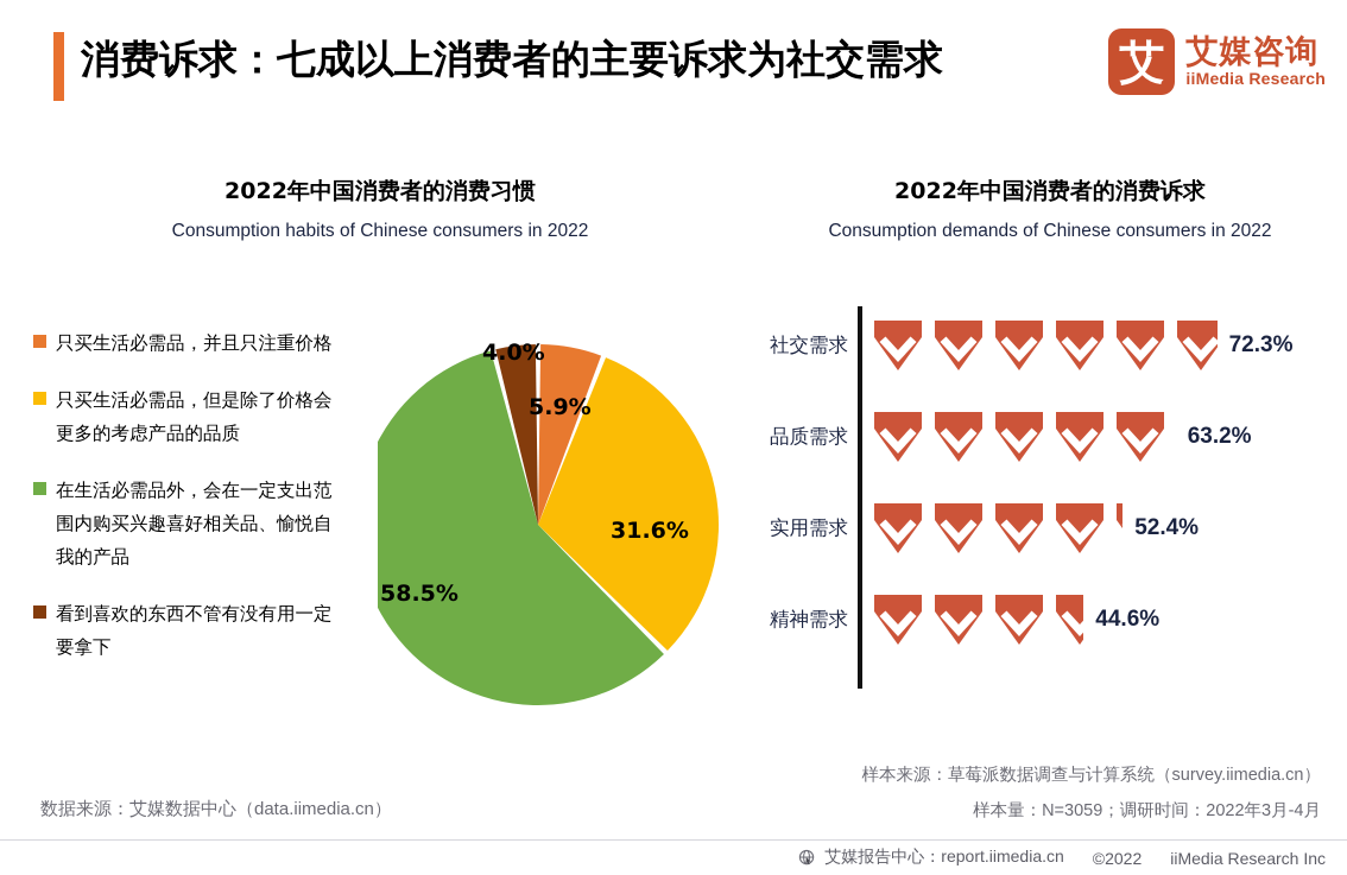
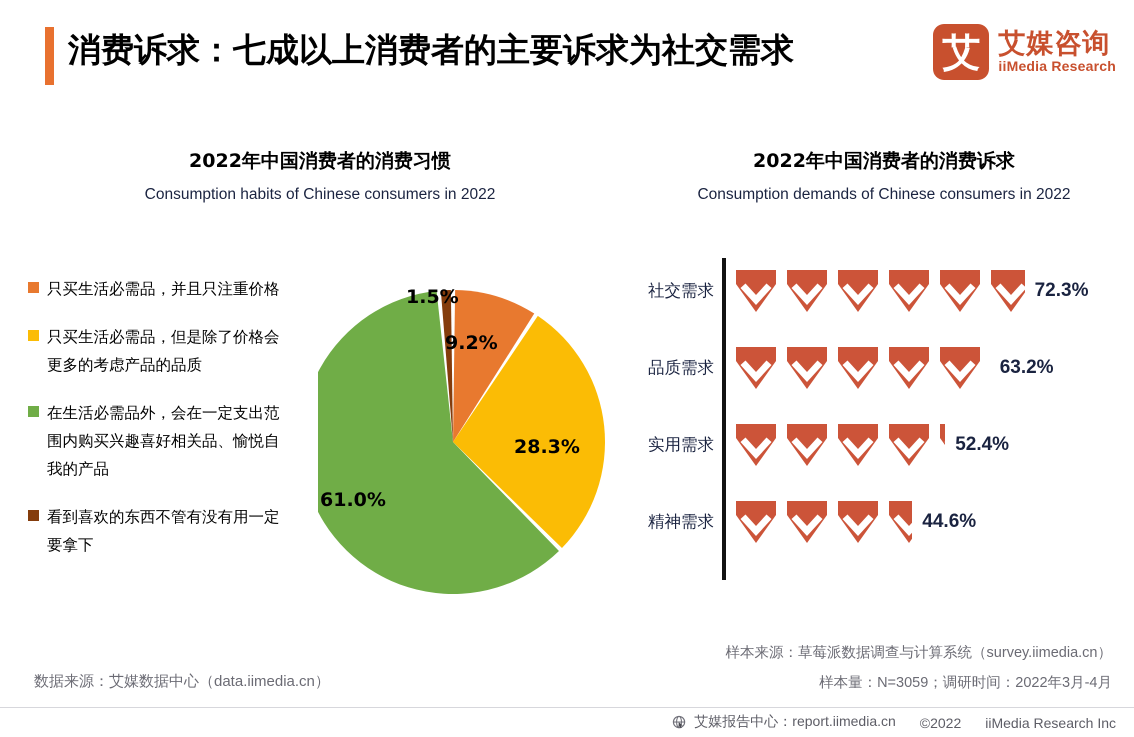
2022年中国消费者的消费习惯/只买生活必需品，并且只注重价格: 5.9% -> 9.2%
2022年中国消费者的消费习惯/只买生活必需品，但是除了价格会更多的考虑产品的品质: 31.6% -> 28.3%
2022年中国消费者的消费习惯/在生活必需品外，会在一定支出范围内购买兴趣喜好相关品、愉悦自我的产品: 58.5% -> 61.0%
2022年中国消费者的消费习惯/看到喜欢的东西不管有没有用一定要拿下: 4.0% -> 1.5%
